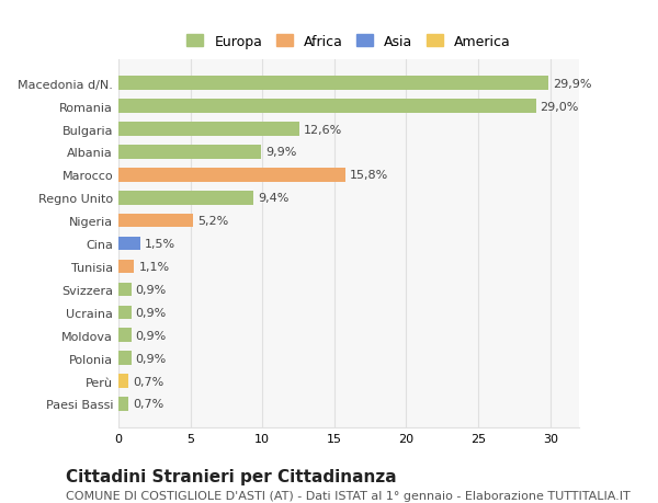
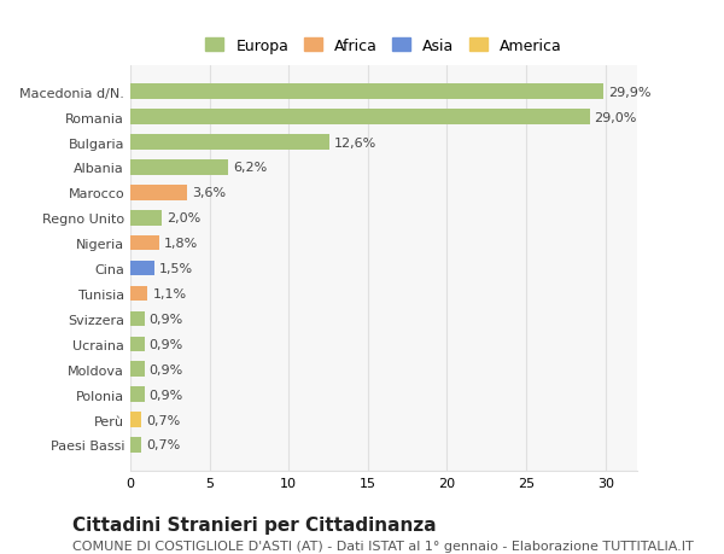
Albania: 9,9% -> 6,2%
Marocco: 15,8% -> 3,6%
Regno Unito: 9,4% -> 2,0%
Nigeria: 5,2% -> 1,8%
